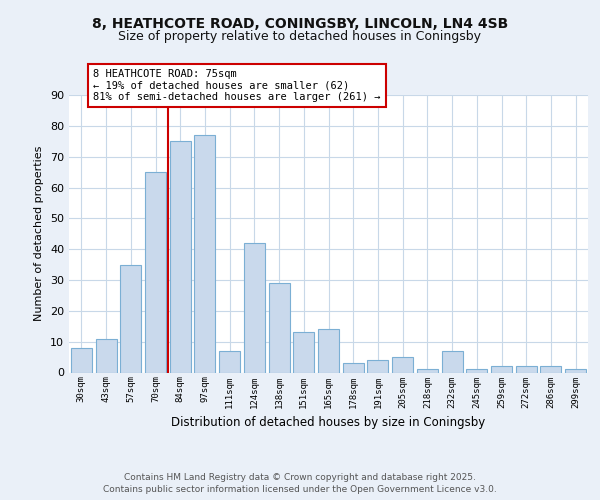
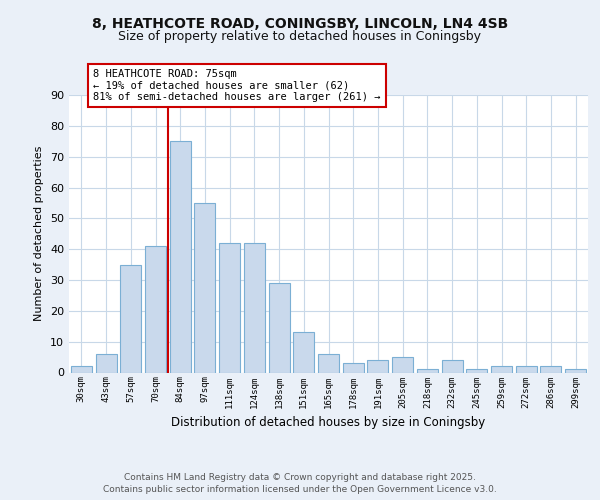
30sqm: 8 -> 2
43sqm: 11 -> 6
70sqm: 65 -> 41
97sqm: 77 -> 55
111sqm: 7 -> 42
165sqm: 14 -> 6
232sqm: 7 -> 4
